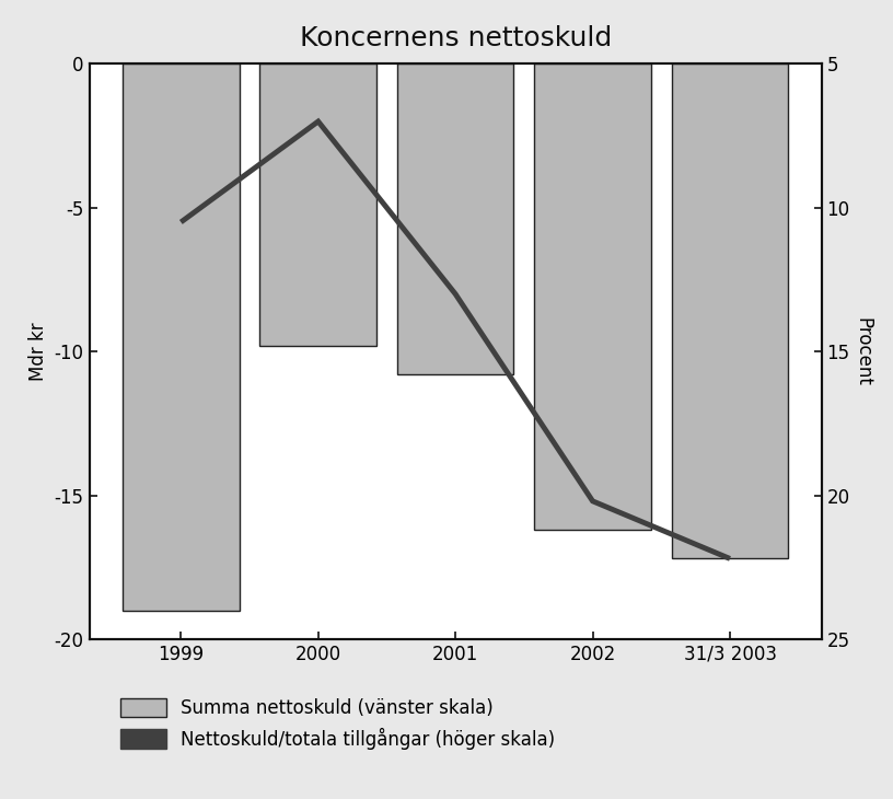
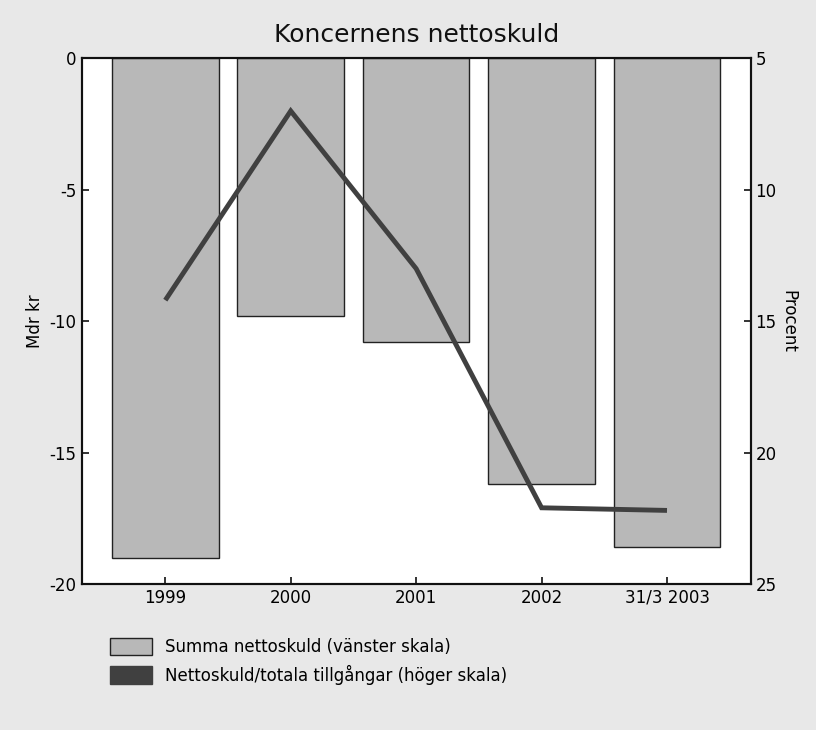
Nettoskuld/totala tillgångar (höger skala)/1999: 10.5 -> 14.2
Nettoskuld/totala tillgångar (höger skala)/2002: 20.2 -> 22.1
Summa nettoskuld (vänster skala)/31/3 2003: -17.2 -> -18.6
